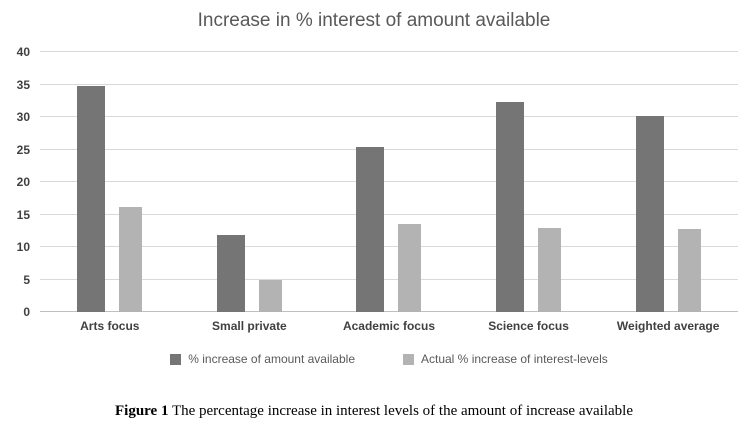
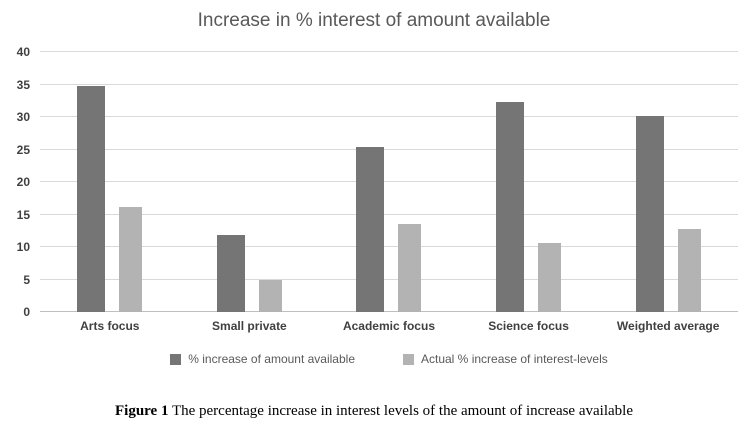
Actual % increase of interest-levels/Science focus: 13 -> 11
